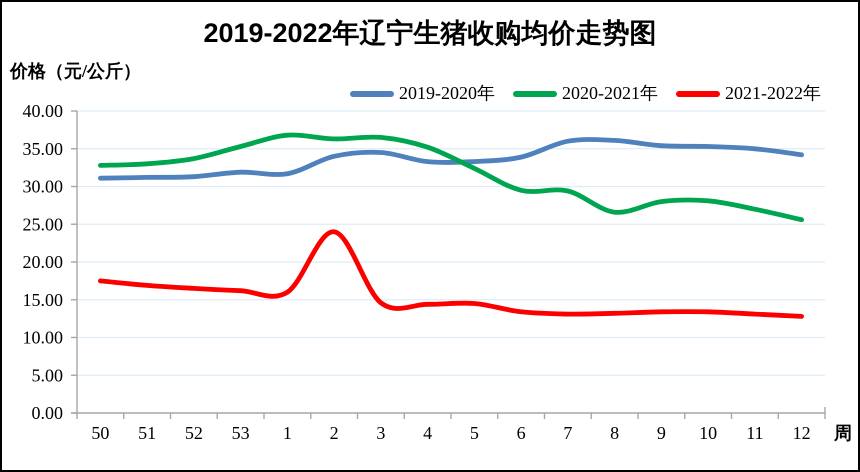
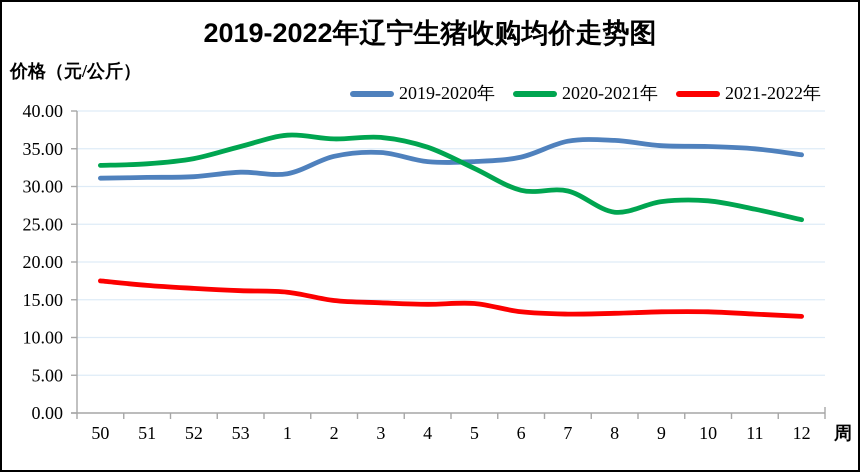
2021-2022年/2: 24 -> 15
